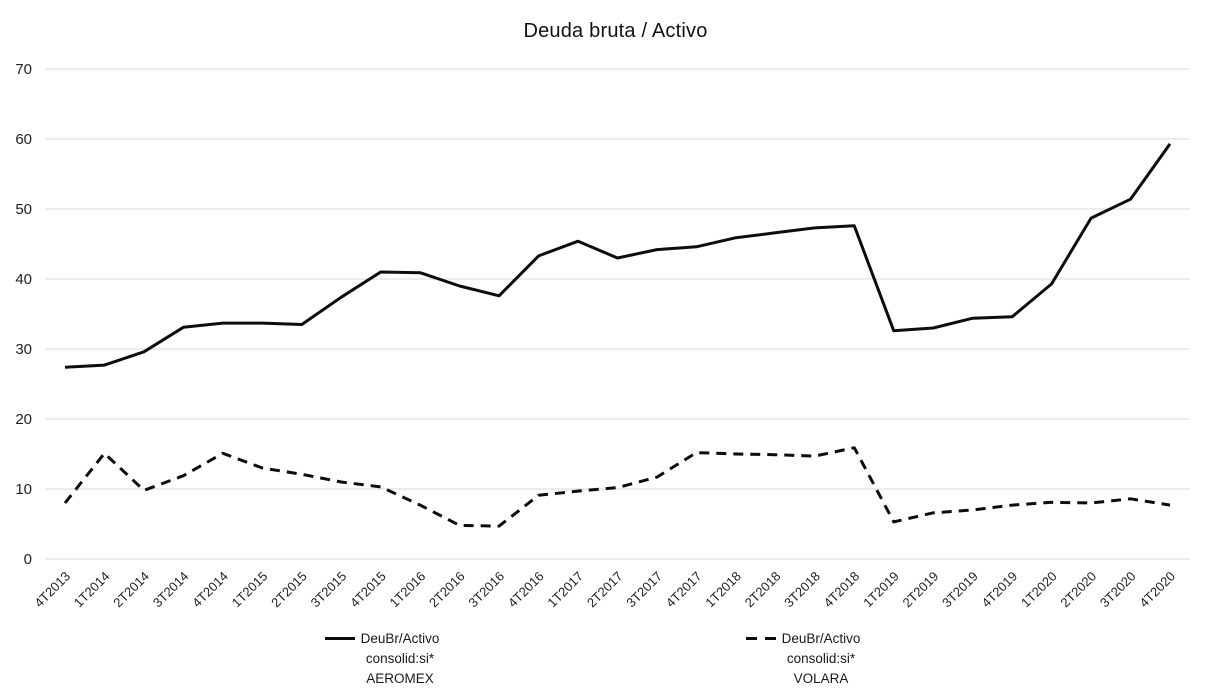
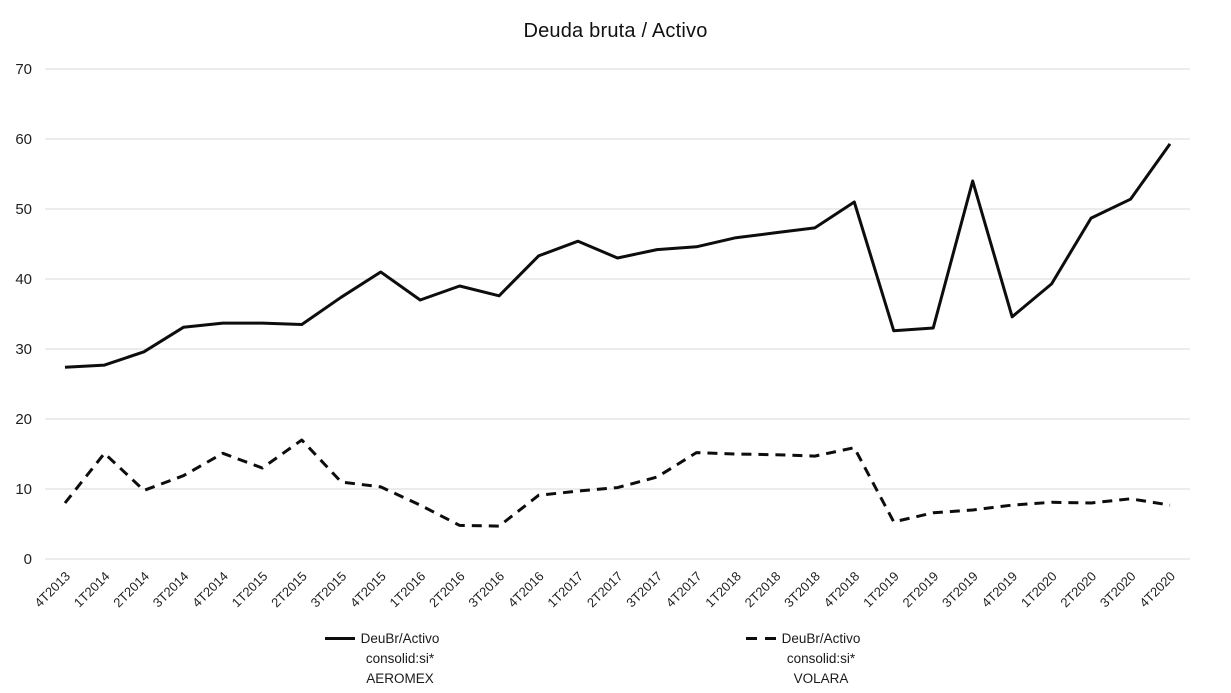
DeuBr/Activo consolid:si* VOLARA/2T2015: 12 -> 17
DeuBr/Activo consolid:si* AEROMEX/1T2016: 41 -> 37
DeuBr/Activo consolid:si* AEROMEX/4T2018: 48 -> 51
DeuBr/Activo consolid:si* AEROMEX/3T2019: 34 -> 54
